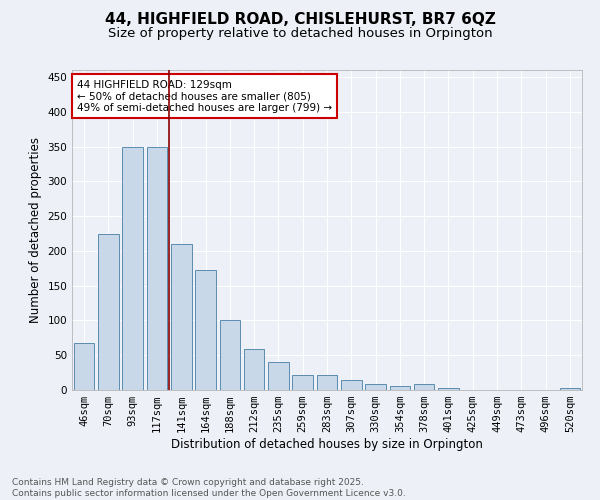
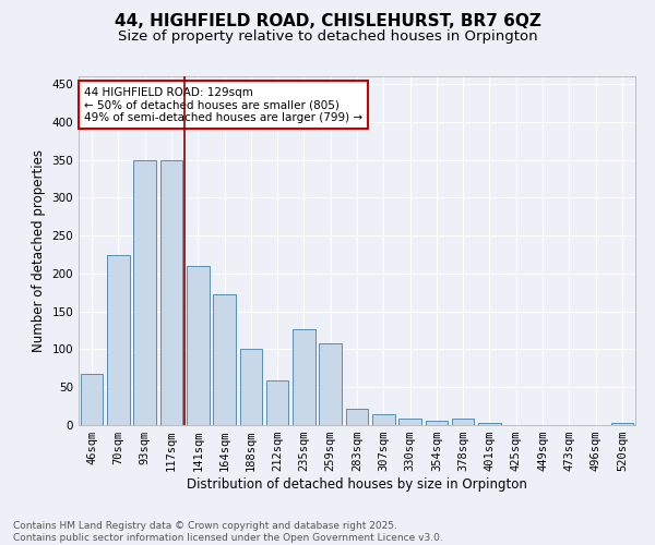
235sqm: 40 -> 126
259sqm: 21 -> 108
